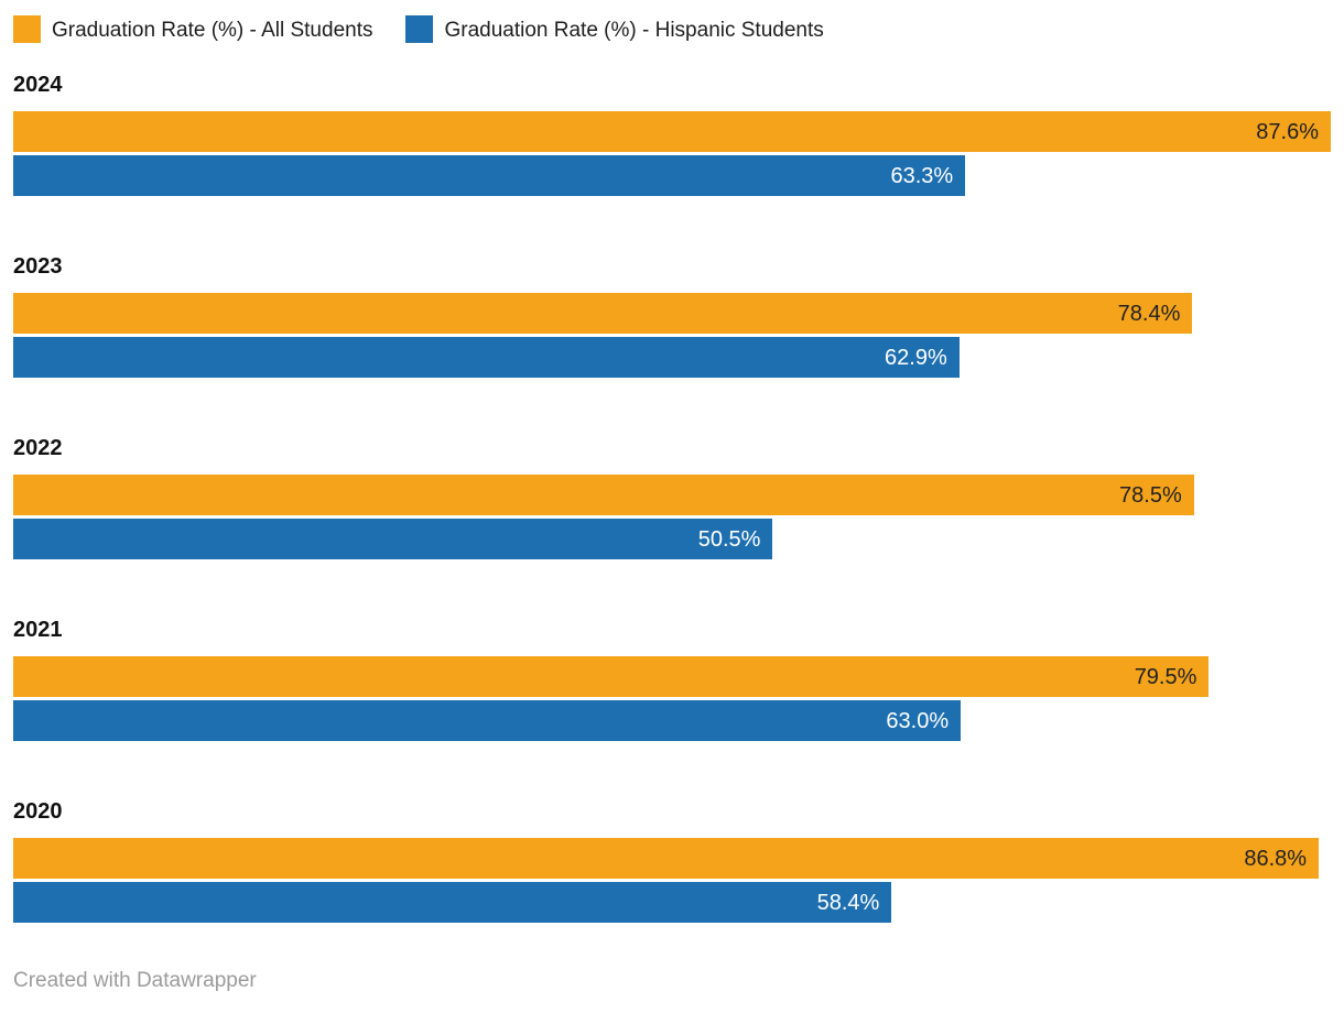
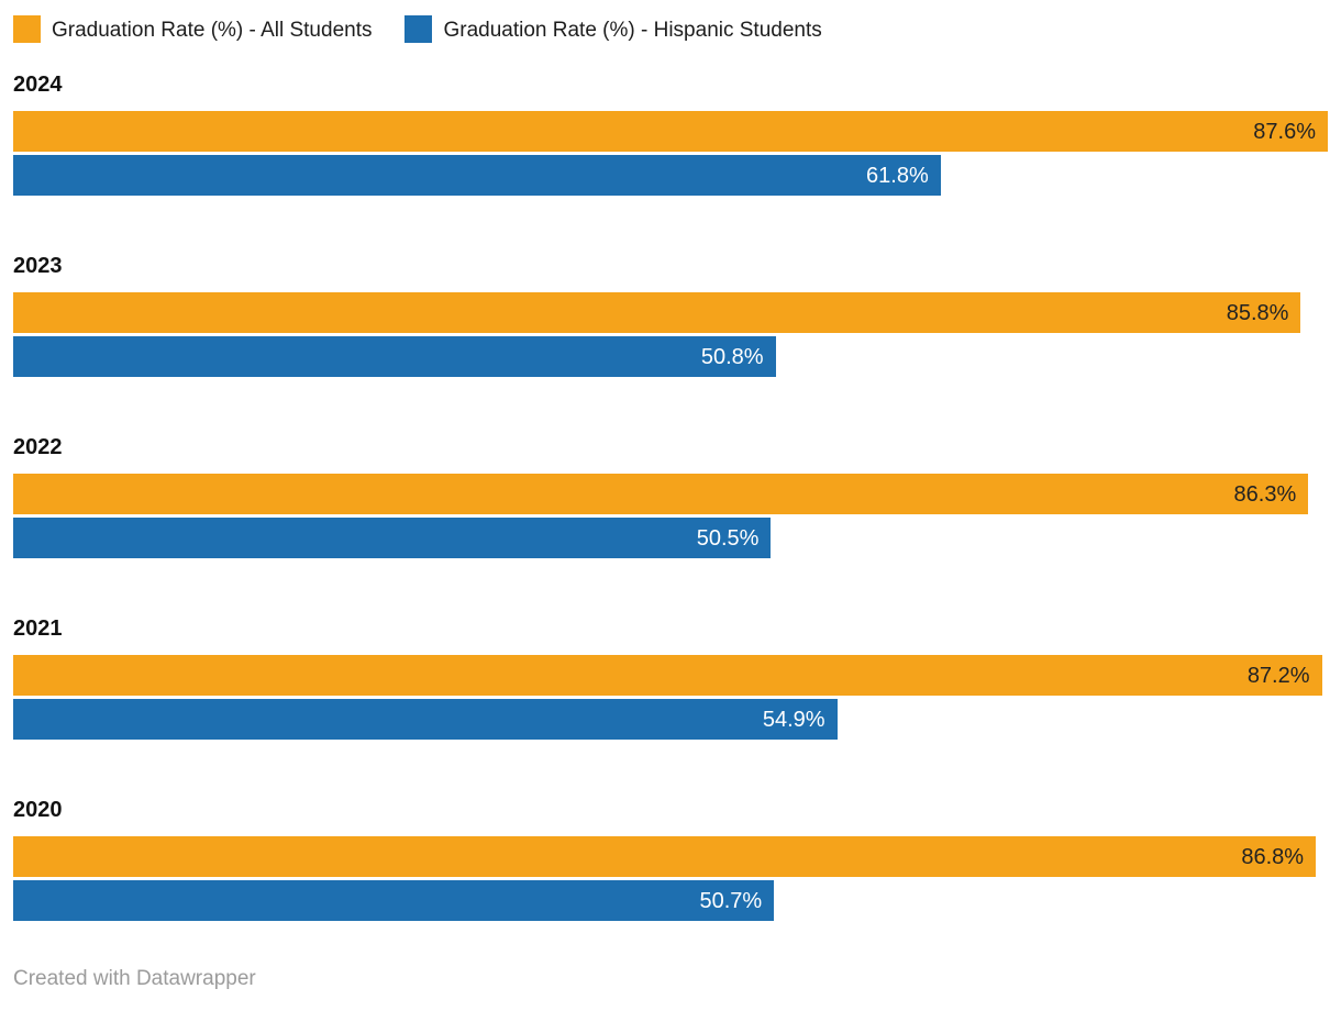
Graduation Rate (%) - Hispanic Students/2024: 63.3% -> 61.8%
Graduation Rate (%) - All Students/2023: 78.4% -> 85.8%
Graduation Rate (%) - Hispanic Students/2023: 62.9% -> 50.8%
Graduation Rate (%) - All Students/2022: 78.5% -> 86.3%
Graduation Rate (%) - All Students/2021: 79.5% -> 87.2%
Graduation Rate (%) - Hispanic Students/2021: 63.0% -> 54.9%
Graduation Rate (%) - Hispanic Students/2020: 58.4% -> 50.7%
